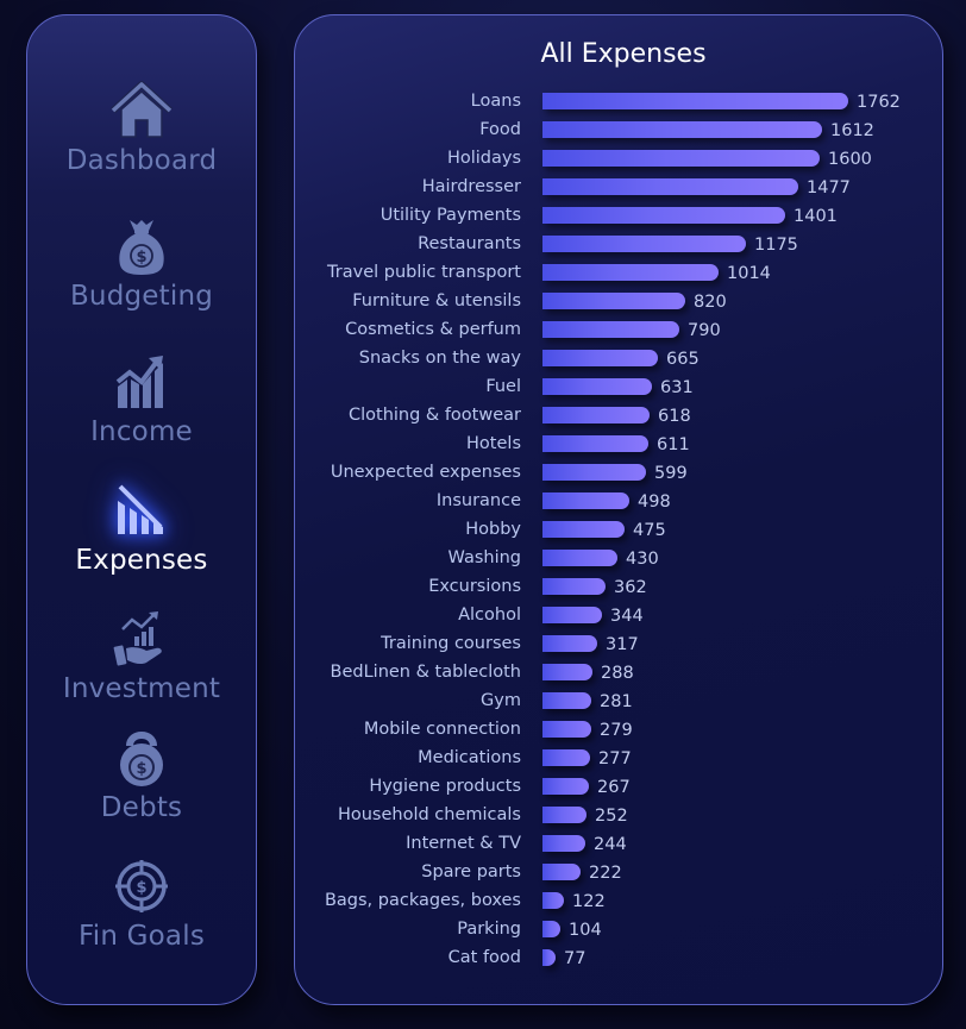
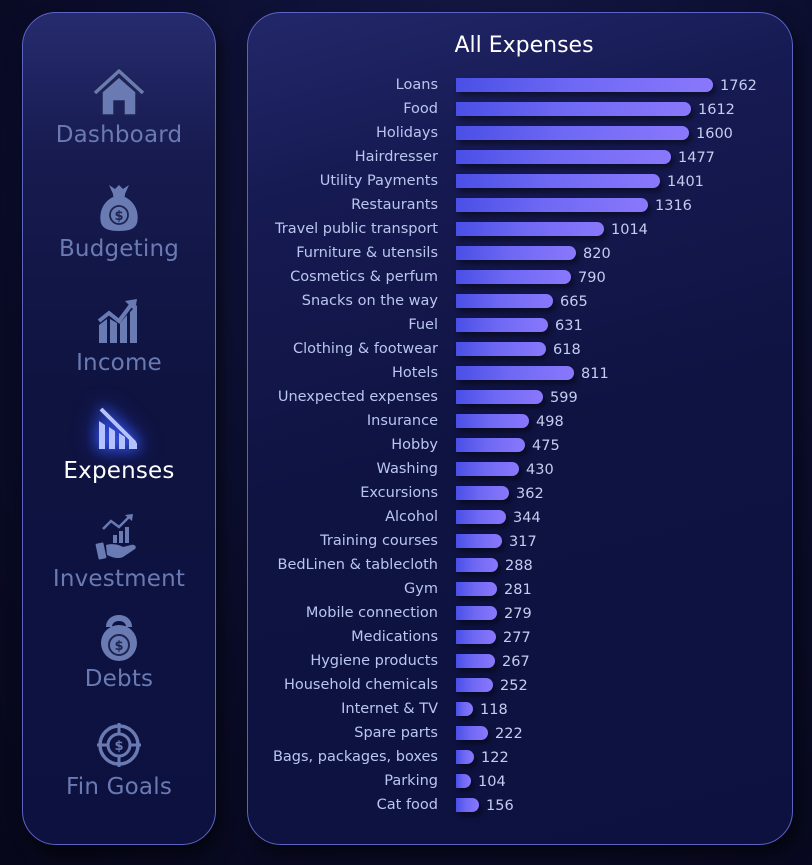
Restaurants: 1175 -> 1316
Hotels: 611 -> 811
Internet & TV: 244 -> 118
Cat food: 77 -> 156
